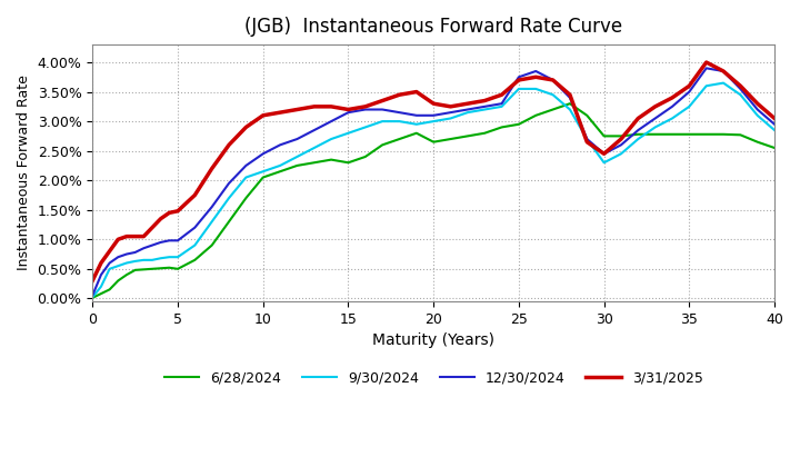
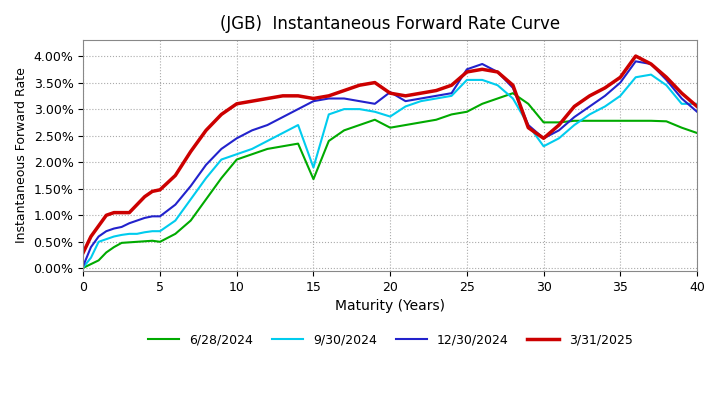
6/28/2024/15: 2.30% -> 1.68%
9/30/2024/15: 2.80% -> 1.90%
9/30/2024/20: 3.00% -> 2.86%
12/30/2024/20: 3.10% -> 3.32%
9/30/2024/40: 2.85% -> 3.10%
